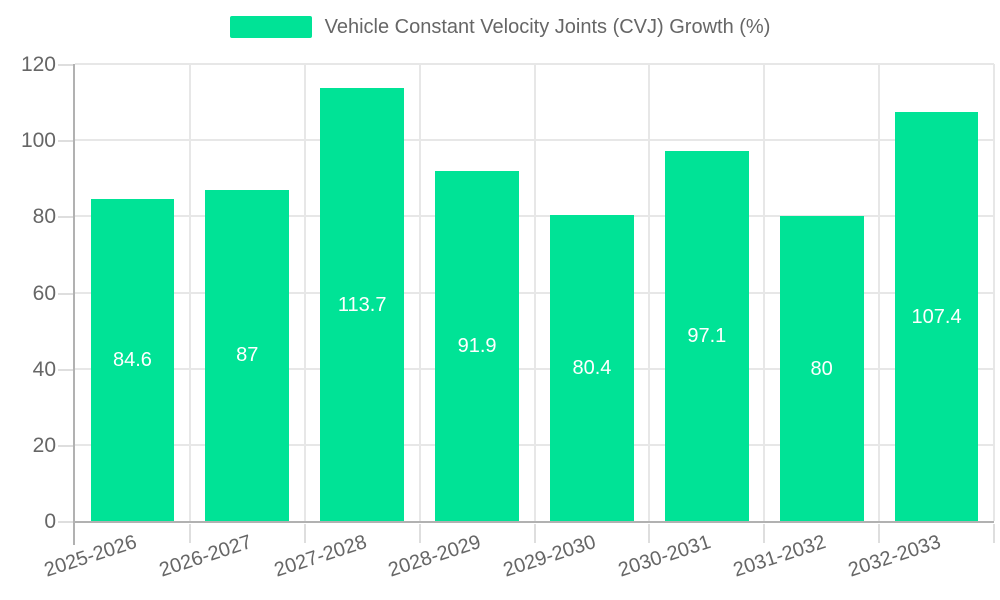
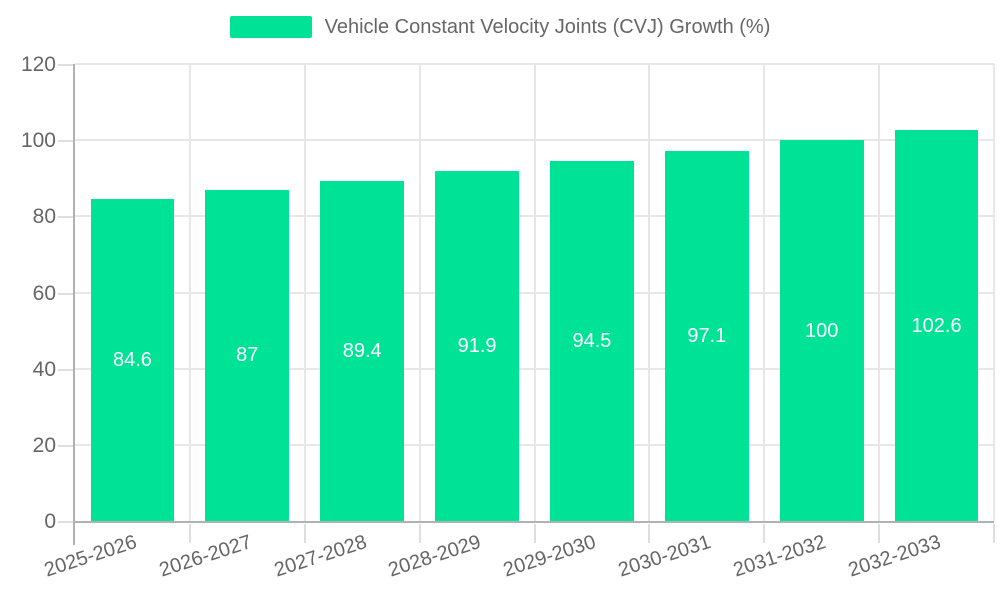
2027-2028: 113.7 -> 89.4
2029-2030: 80.4 -> 94.5
2031-2032: 80 -> 100
2032-2033: 107.4 -> 102.6
